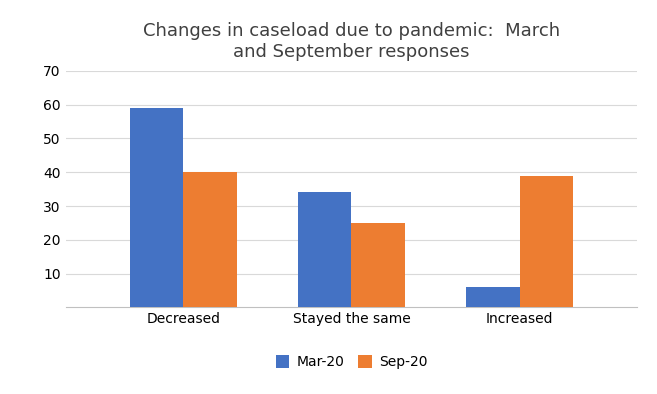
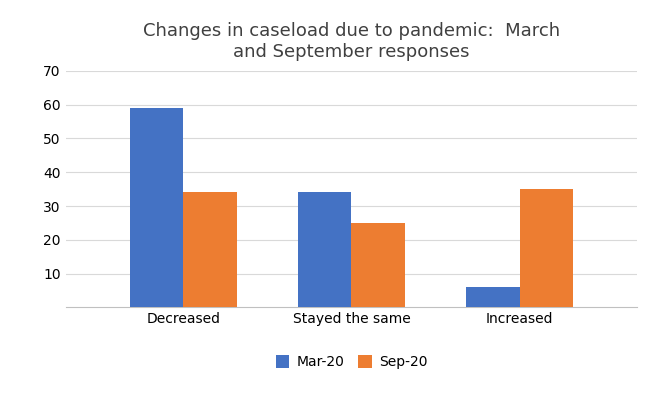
Sep-20/Decreased: 40 -> 34
Sep-20/Increased: 39 -> 35
